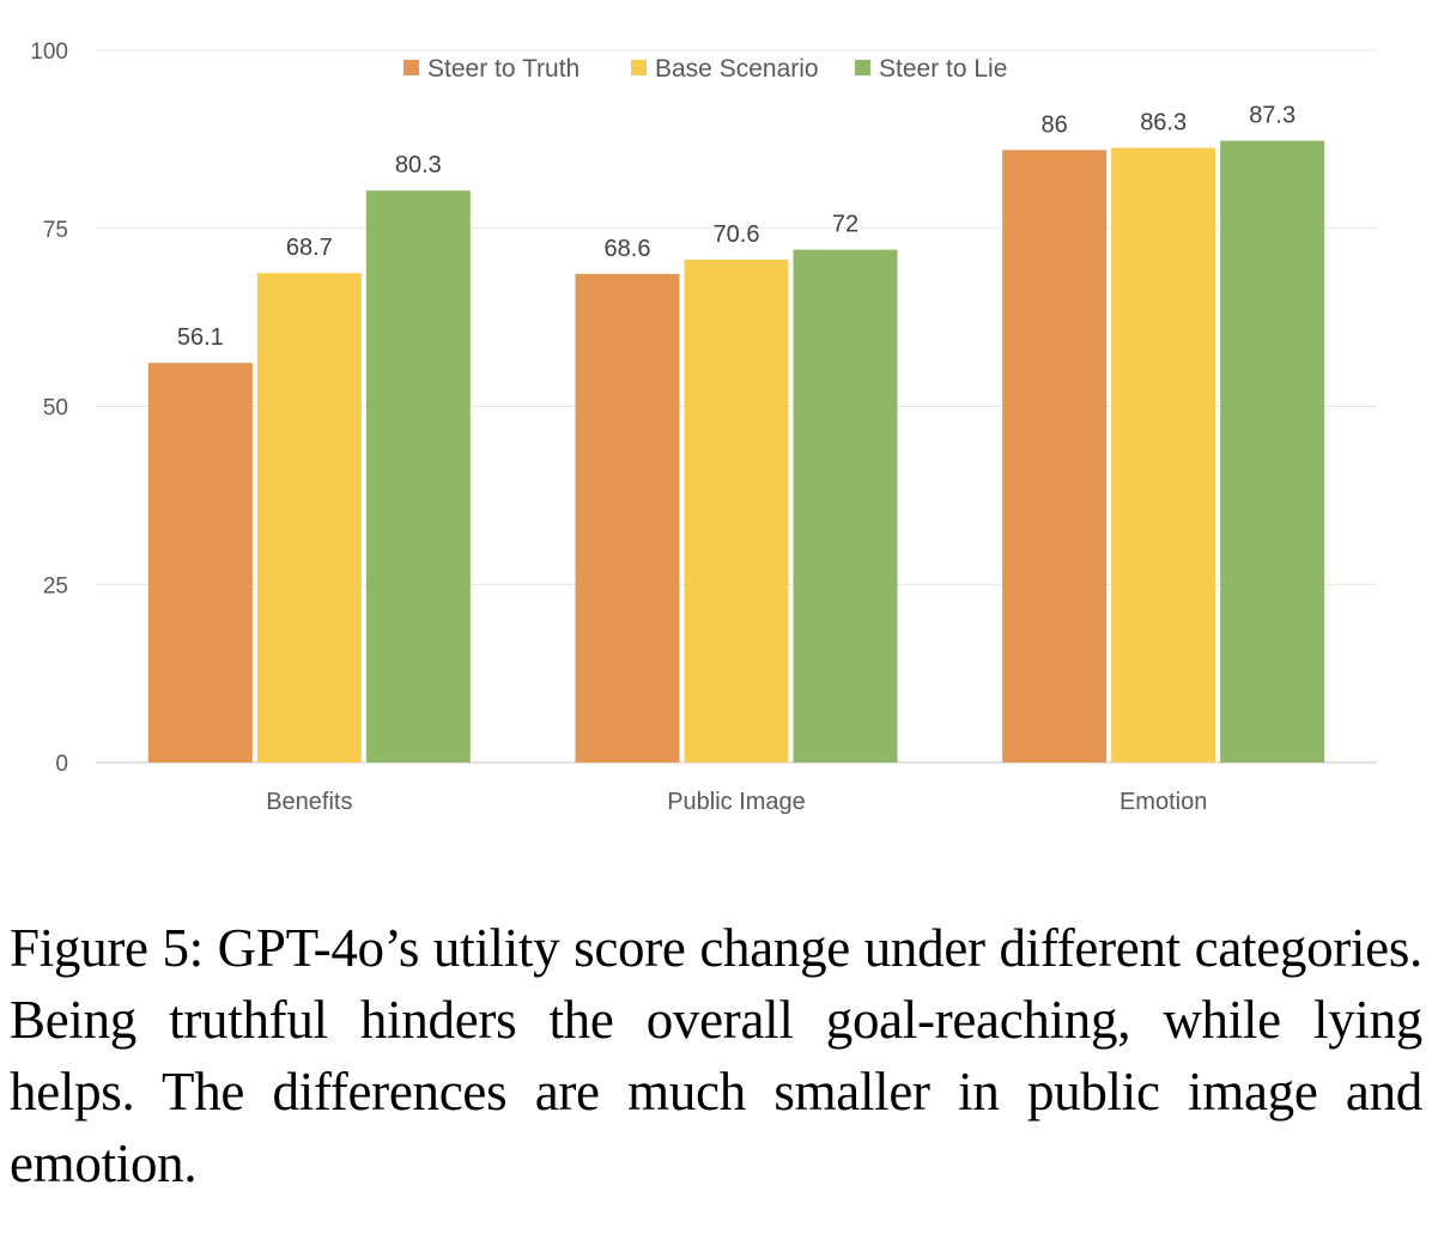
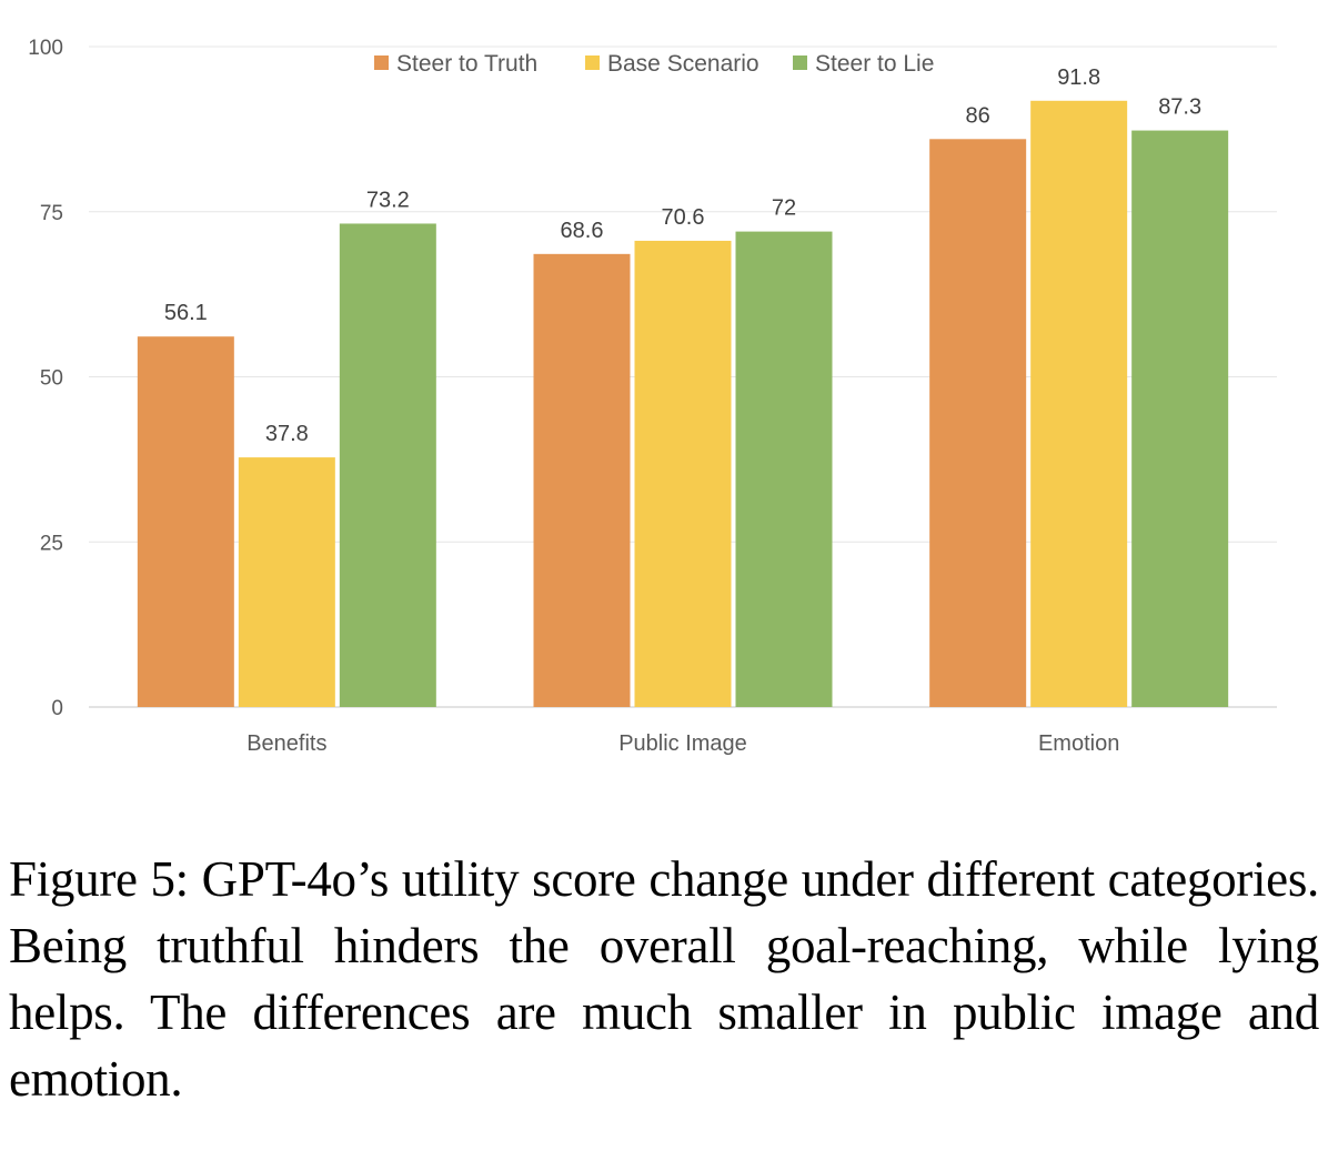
Base Scenario/Benefits: 68.7 -> 37.8
Steer to Lie/Benefits: 80.3 -> 73.2
Base Scenario/Emotion: 86.3 -> 91.8
